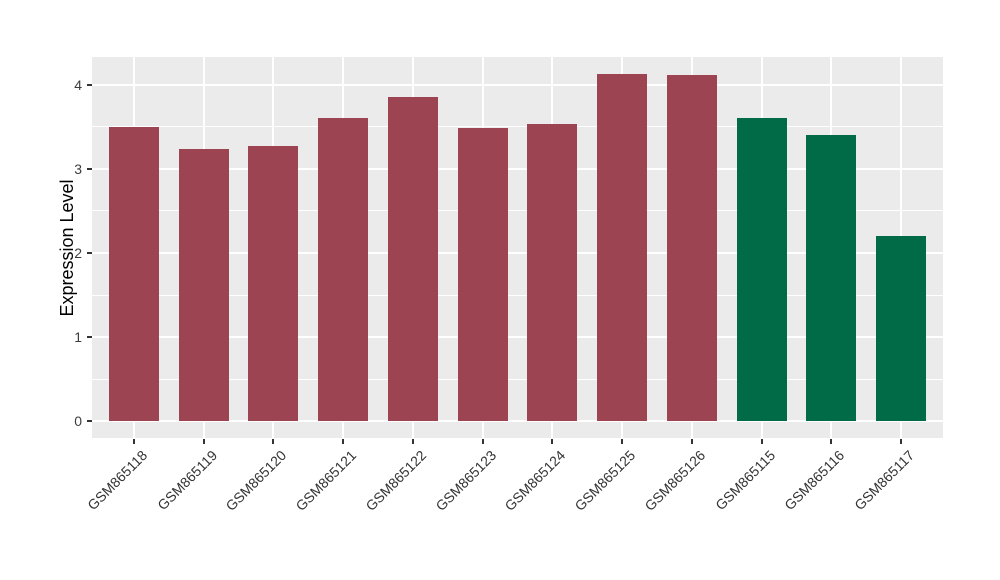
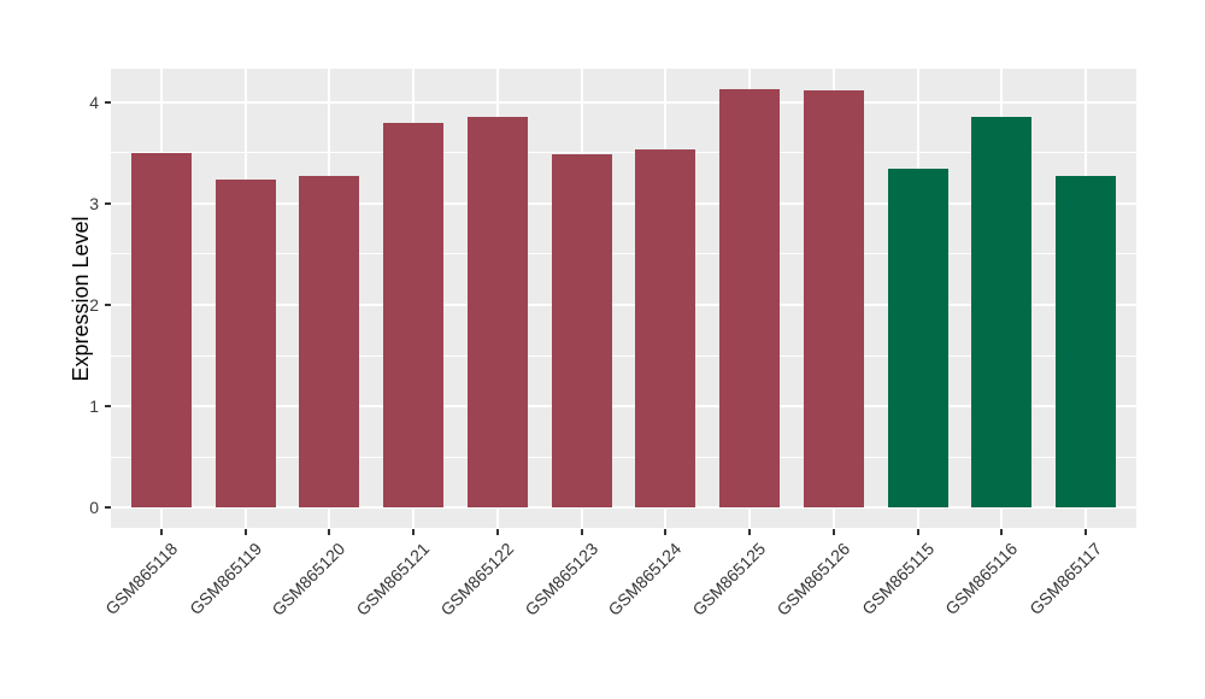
GSM865121: 3.6 -> 3.8
GSM865115: 3.6 -> 3.3
GSM865116: 3.4 -> 3.9
GSM865117: 2.2 -> 3.3
